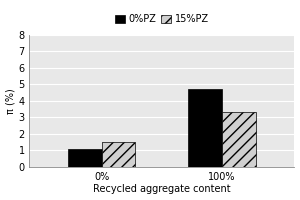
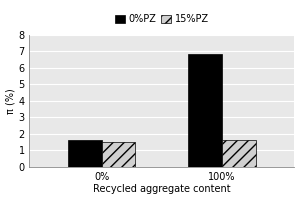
0%PZ/0%: 1.1 -> 1.6
0%PZ/100%: 4.7 -> 6.8
15%PZ/100%: 3.3 -> 1.6
